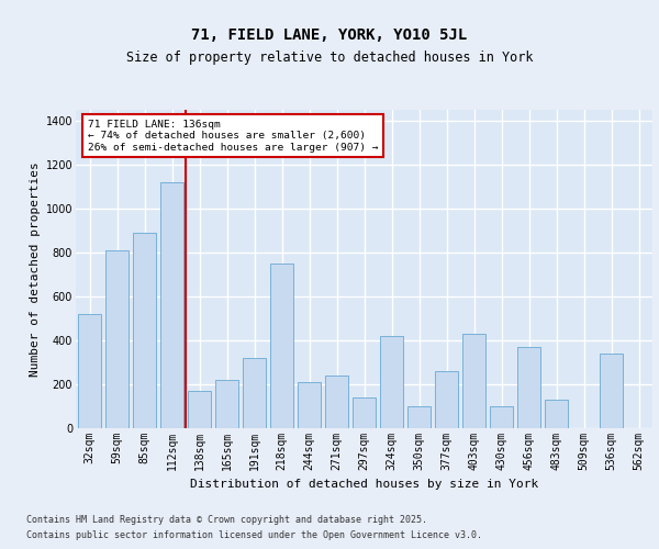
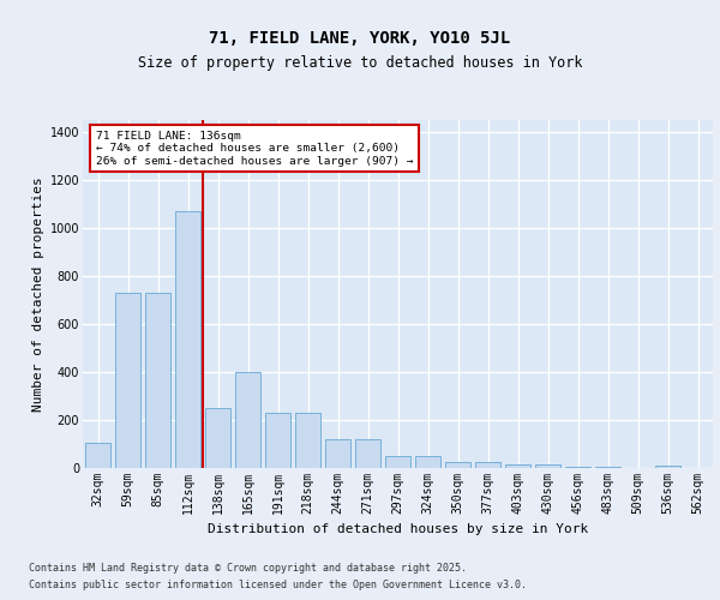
32sqm: 520 -> 100
59sqm: 810 -> 730
85sqm: 890 -> 730
112sqm: 1120 -> 1070
138sqm: 170 -> 250
165sqm: 220 -> 400
191sqm: 320 -> 230
218sqm: 750 -> 230
244sqm: 210 -> 120
271sqm: 240 -> 120
297sqm: 140 -> 50
324sqm: 420 -> 50
350sqm: 100 -> 20
377sqm: 260 -> 20
403sqm: 430 -> 20
430sqm: 100 -> 20
456sqm: 370 -> 0
483sqm: 130 -> 0
536sqm: 340 -> 10
